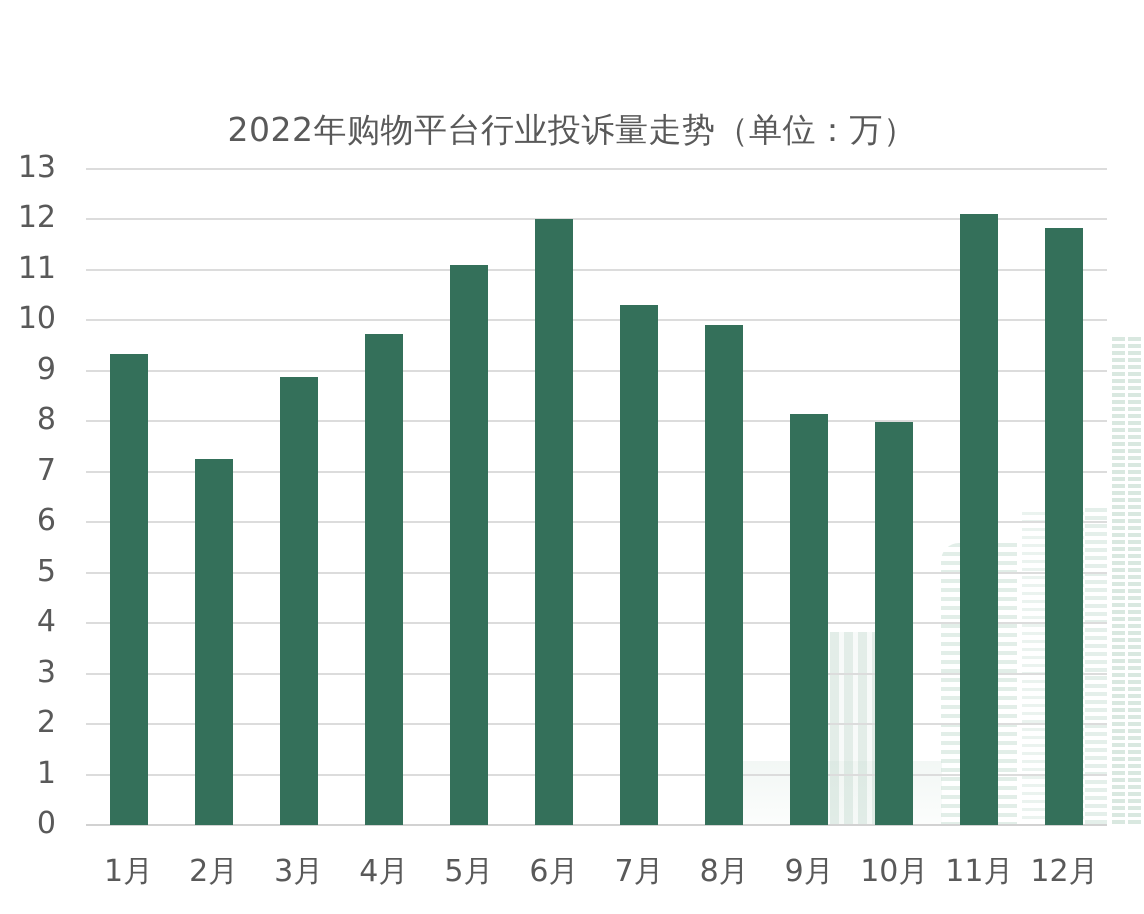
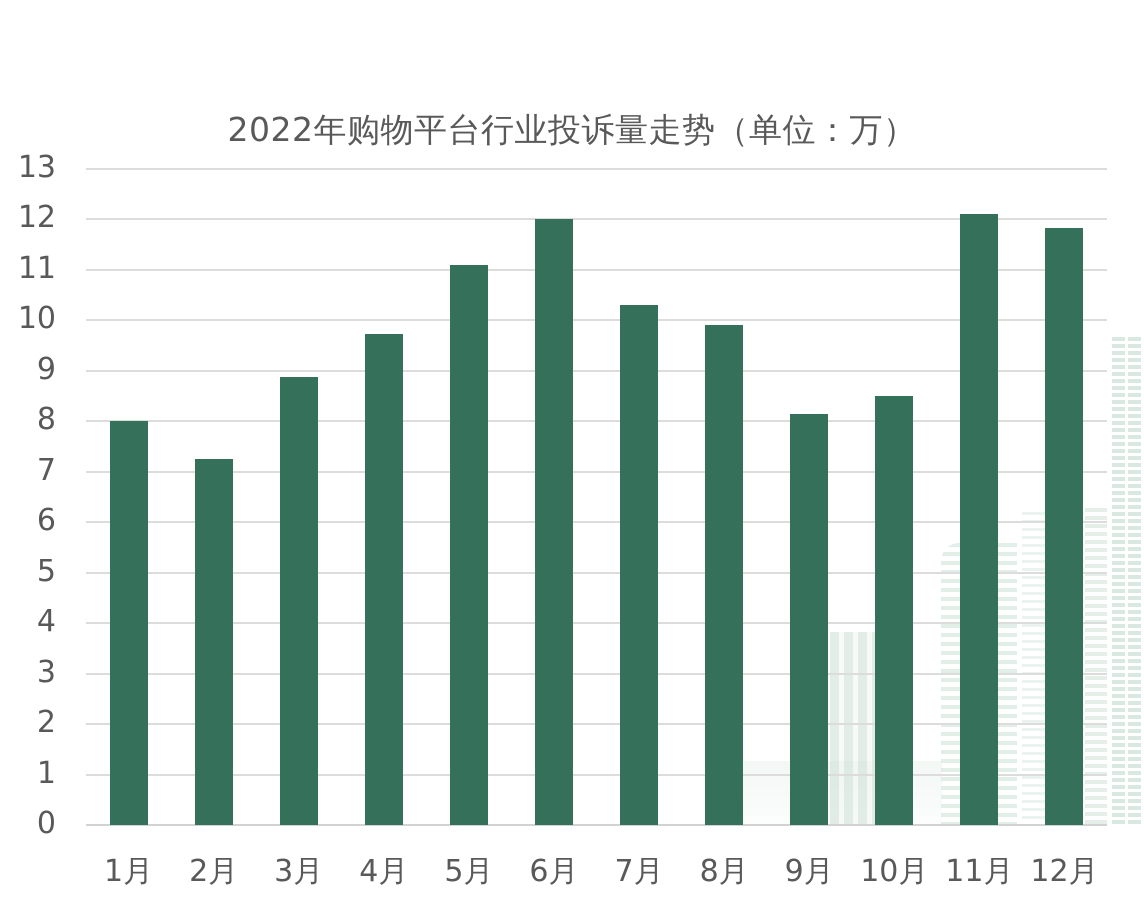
1月: 9.3 -> 8.0
10月: 8.0 -> 8.5
